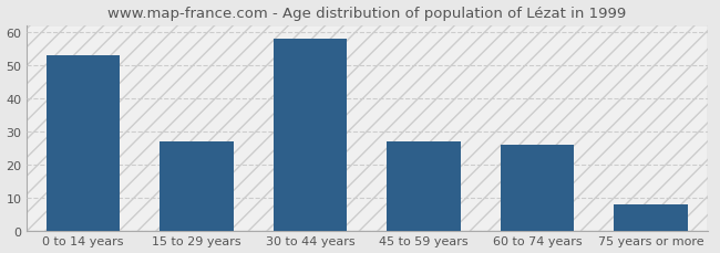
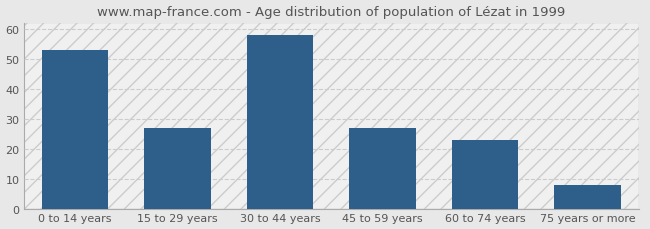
60 to 74 years: 26 -> 23
